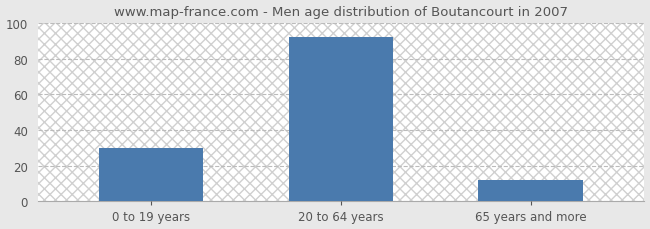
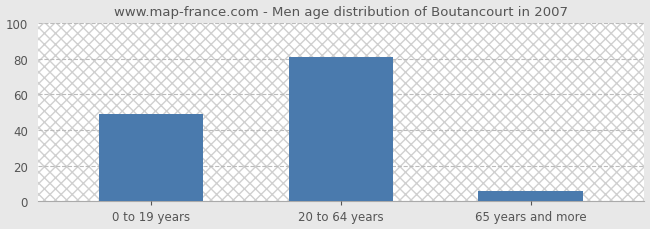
0 to 19 years: 30 -> 49
20 to 64 years: 92 -> 81
65 years and more: 12 -> 6
